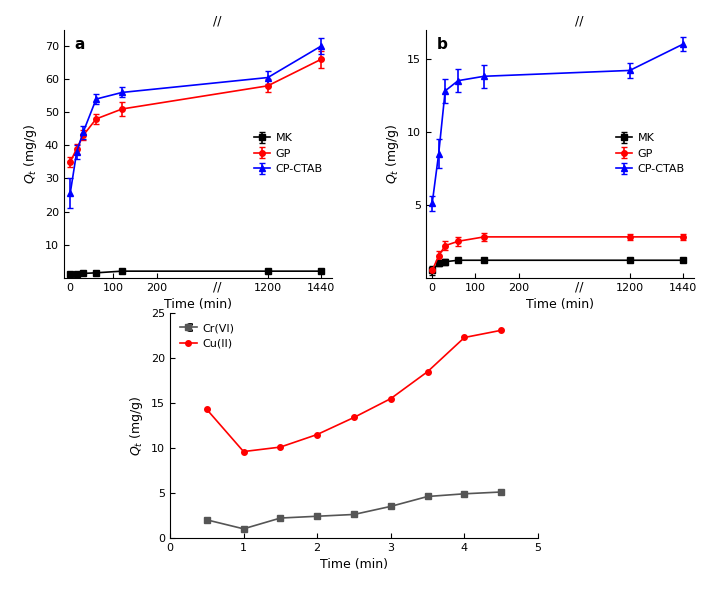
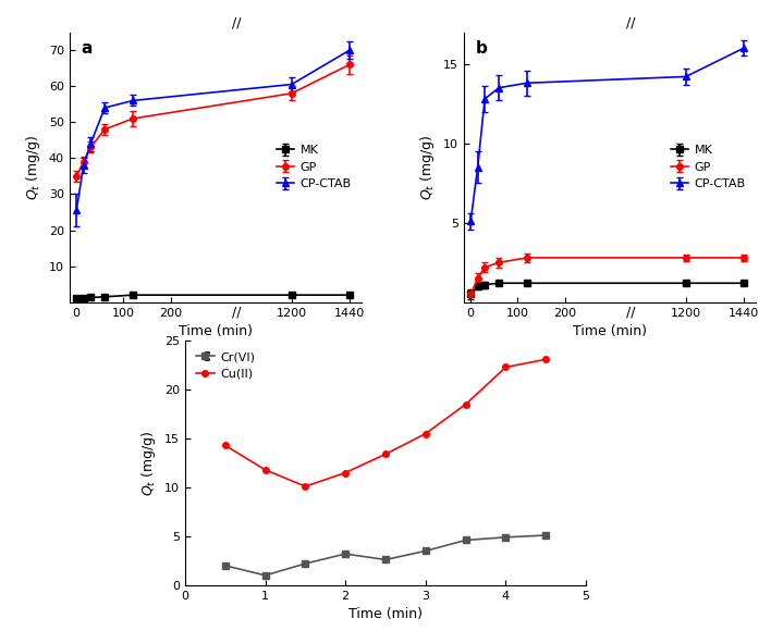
Cu(II)/1: 9.6 -> 11.8
Cr(VI)/2: 2.4 -> 3.2
